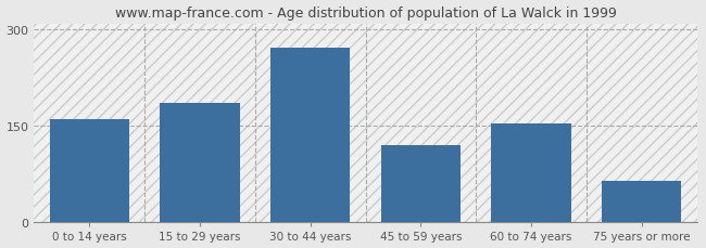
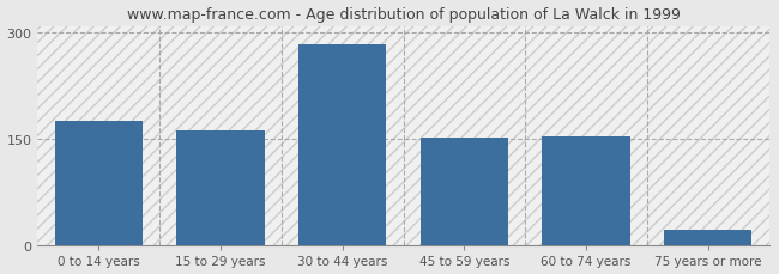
0 to 14 years: 160 -> 175
15 to 29 years: 186 -> 163
30 to 44 years: 272 -> 283
45 to 59 years: 120 -> 152
75 years or more: 64 -> 22
